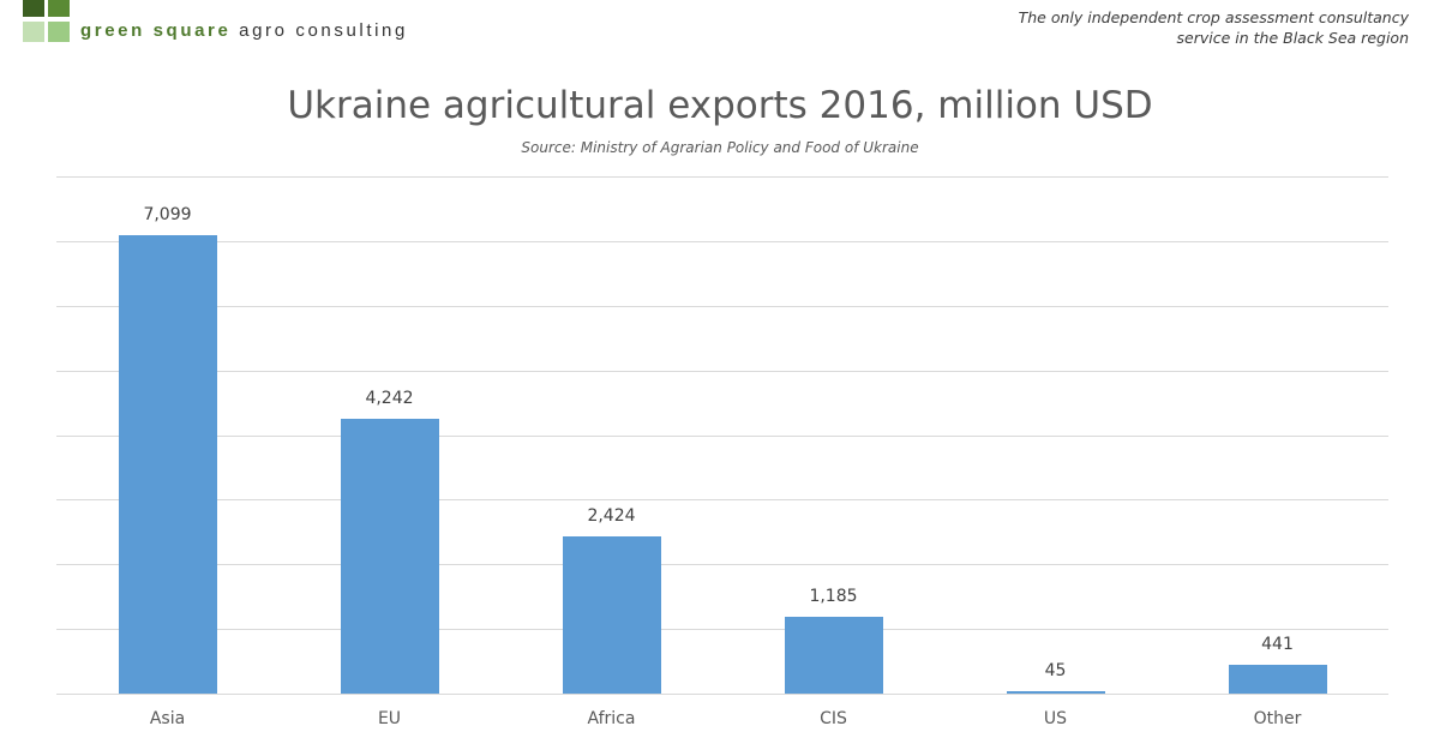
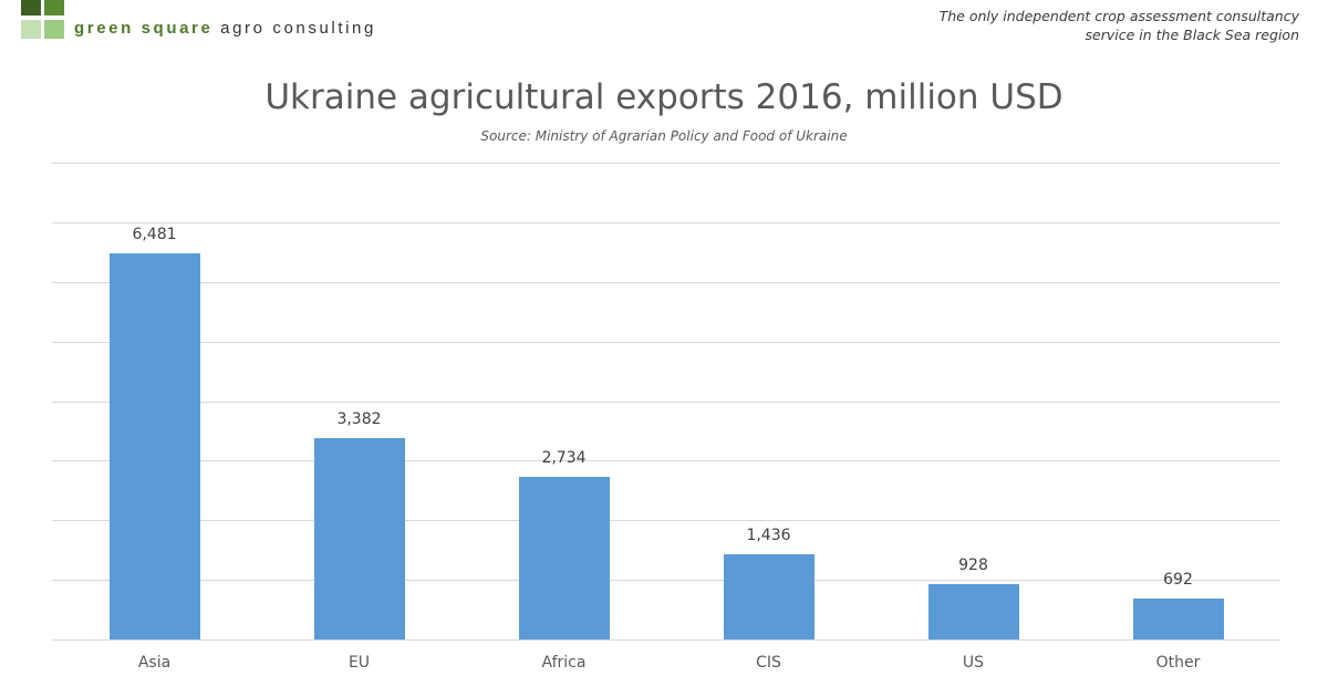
Asia: 7,099 -> 6,481
EU: 4,242 -> 3,382
Africa: 2,424 -> 2,734
CIS: 1,185 -> 1,436
US: 45 -> 928
Other: 441 -> 692
